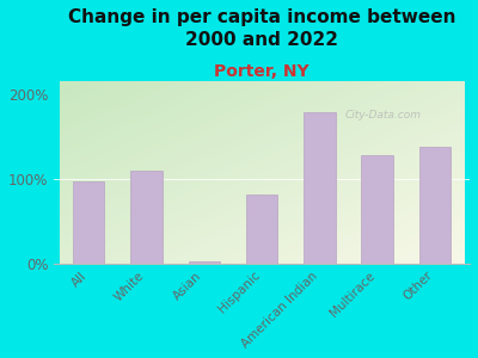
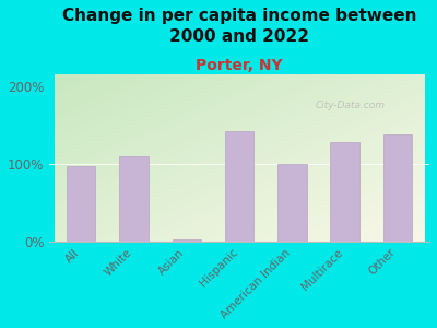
Hispanic: 82% -> 142%
American Indian: 178% -> 100%
